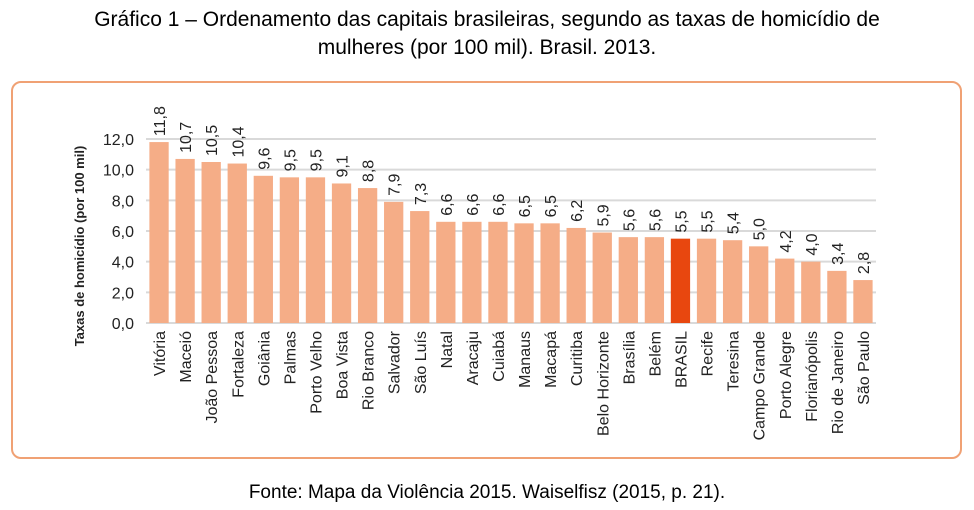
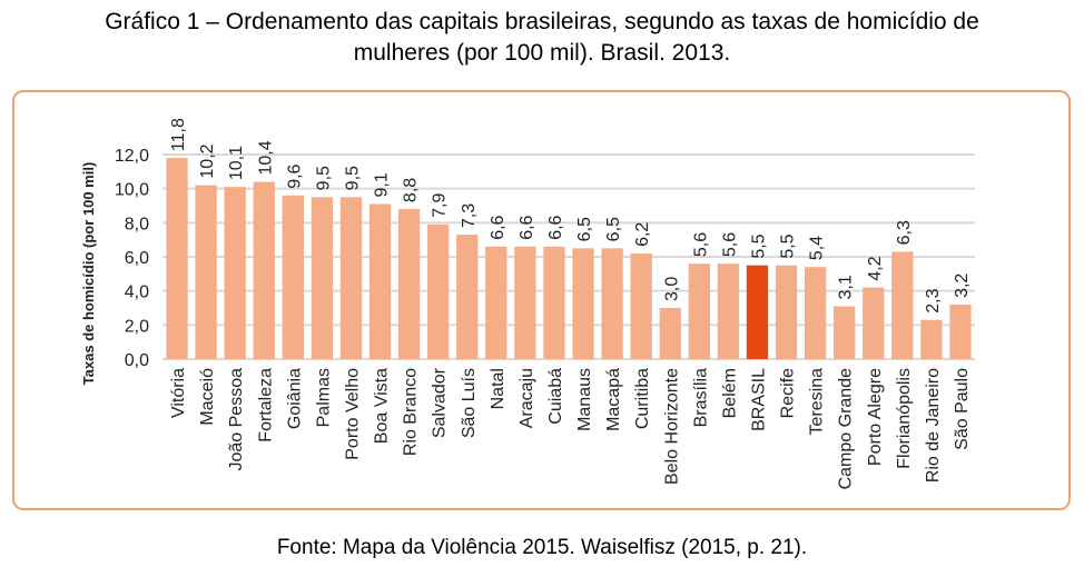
Maceió: 10,7 -> 10,2
João Pessoa: 10,5 -> 10,1
Belo Horizonte: 5,9 -> 3,0
Campo Grande: 5,0 -> 3,1
Florianópolis: 4,0 -> 6,3
Rio de Janeiro: 3,4 -> 2,3
São Paulo: 2,8 -> 3,2
